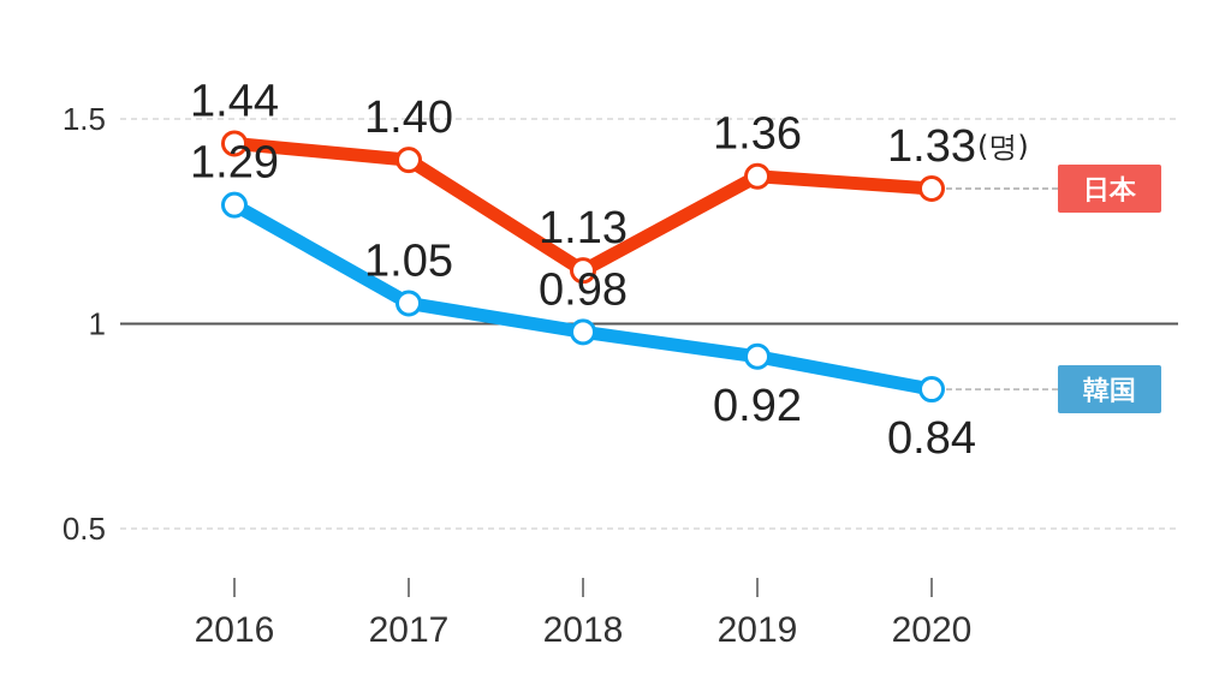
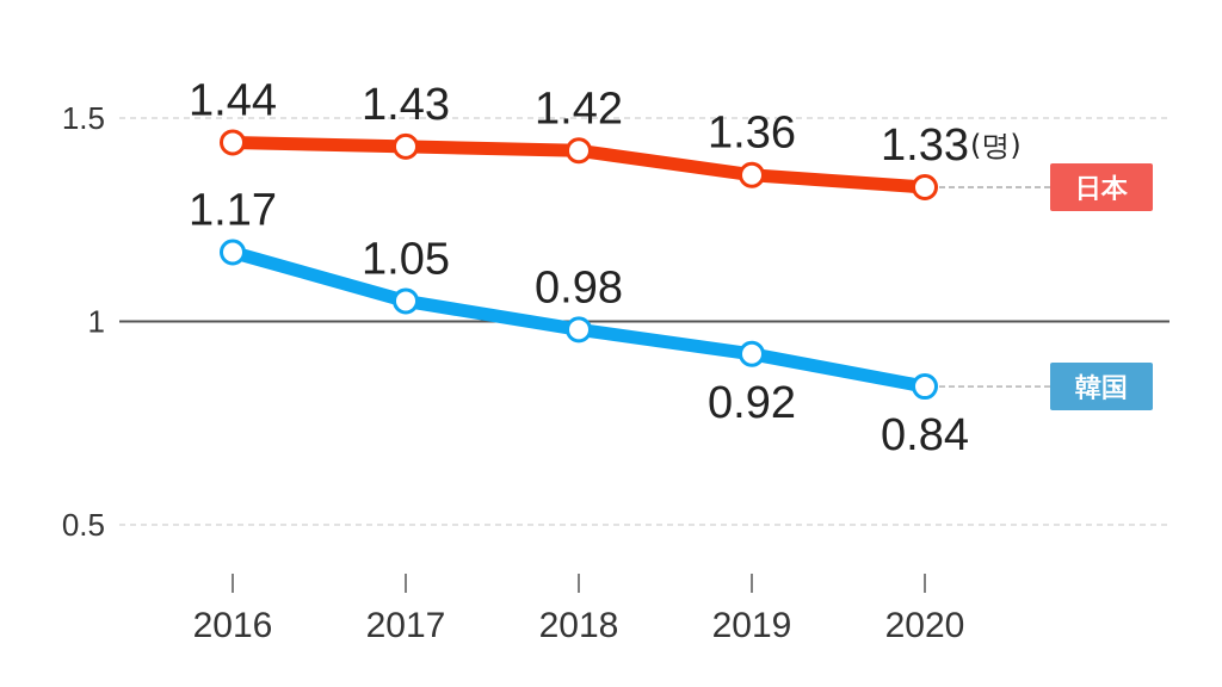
韓国/2016: 1.29 -> 1.17
日本/2017: 1.40 -> 1.43
日本/2018: 1.13 -> 1.42
